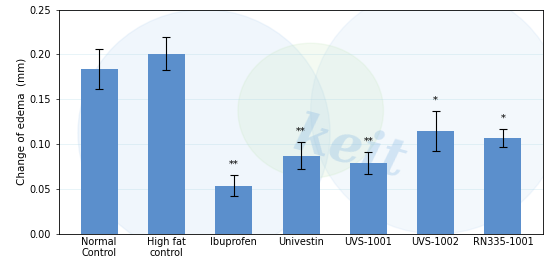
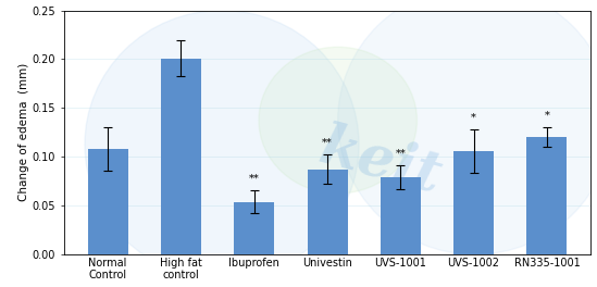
Normal Control: 0.184 -> 0.108
UVS-1002: 0.115 -> 0.106
RN335-1001: 0.107 -> 0.120
